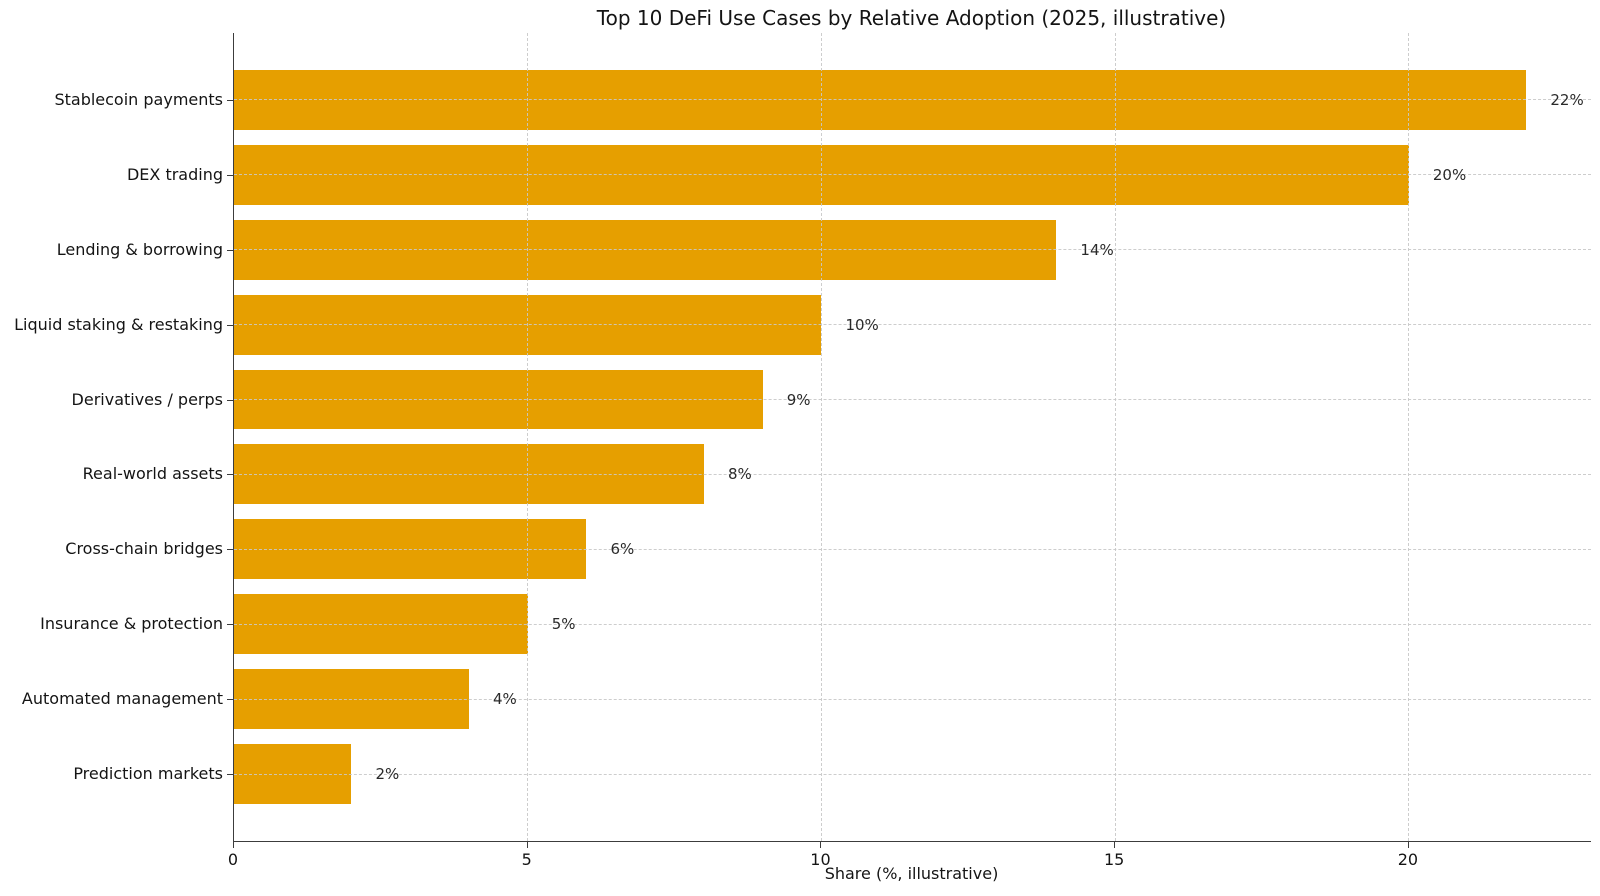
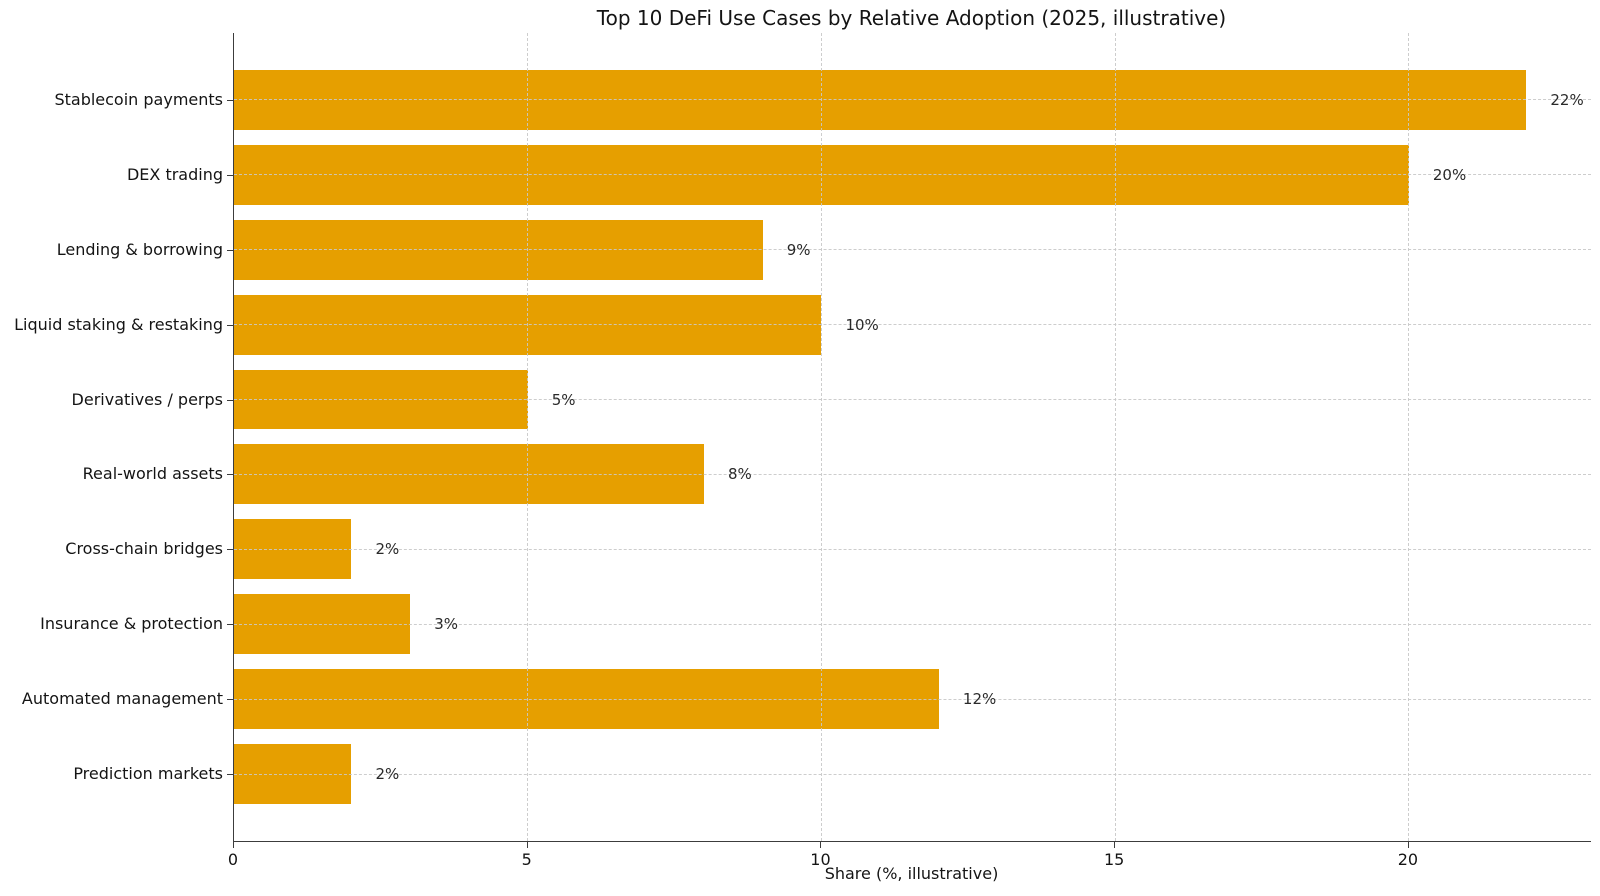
Lending & borrowing: 14% -> 9%
Derivatives / perps: 9% -> 5%
Cross-chain bridges: 6% -> 2%
Insurance & protection: 5% -> 3%
Automated management: 4% -> 12%
